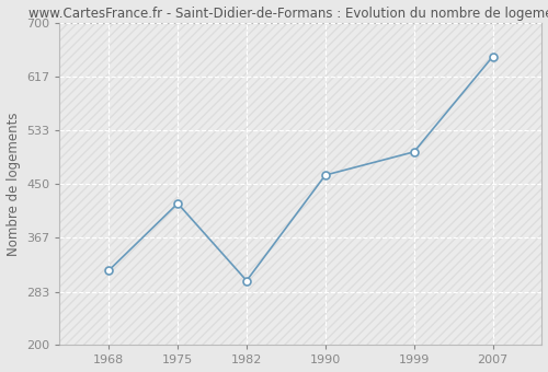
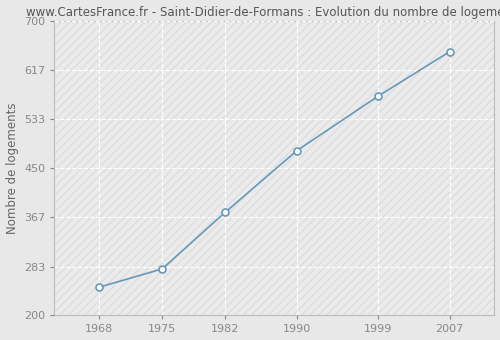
1968: 316 -> 248
1975: 420 -> 279
1982: 300 -> 375
1990: 464 -> 480
1999: 500 -> 572
